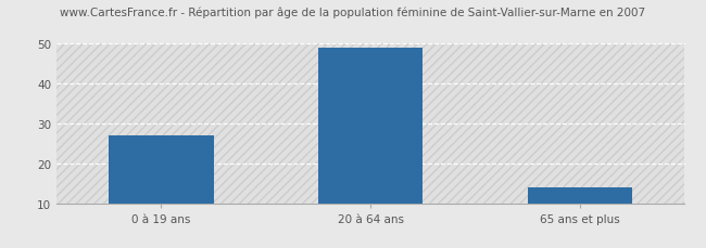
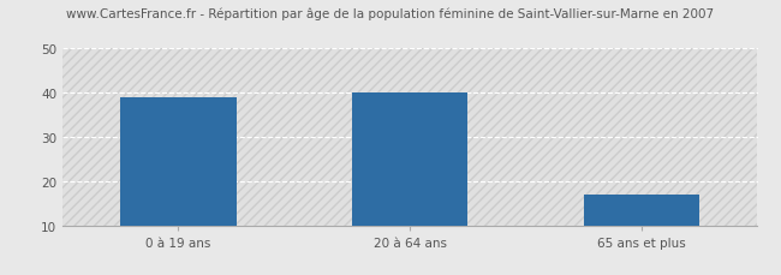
0 à 19 ans: 27 -> 39
20 à 64 ans: 49 -> 40
65 ans et plus: 14 -> 17
